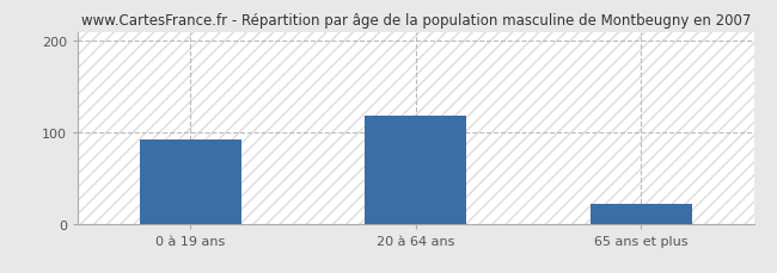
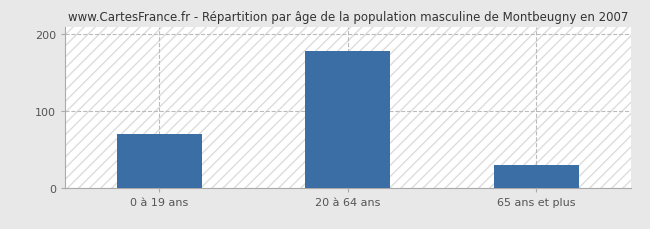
0 à 19 ans: 92 -> 70
20 à 64 ans: 118 -> 178
65 ans et plus: 22 -> 30
